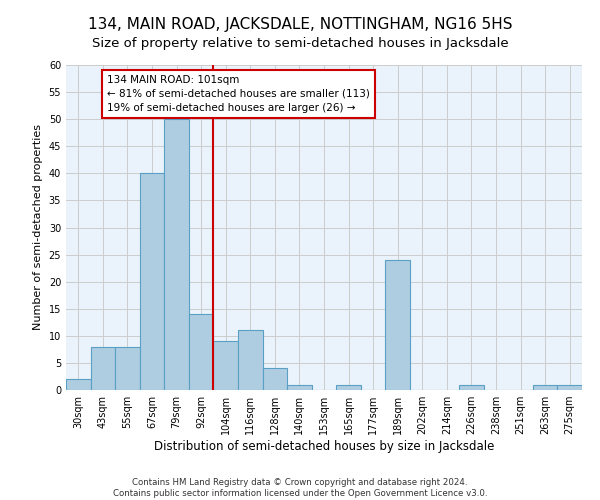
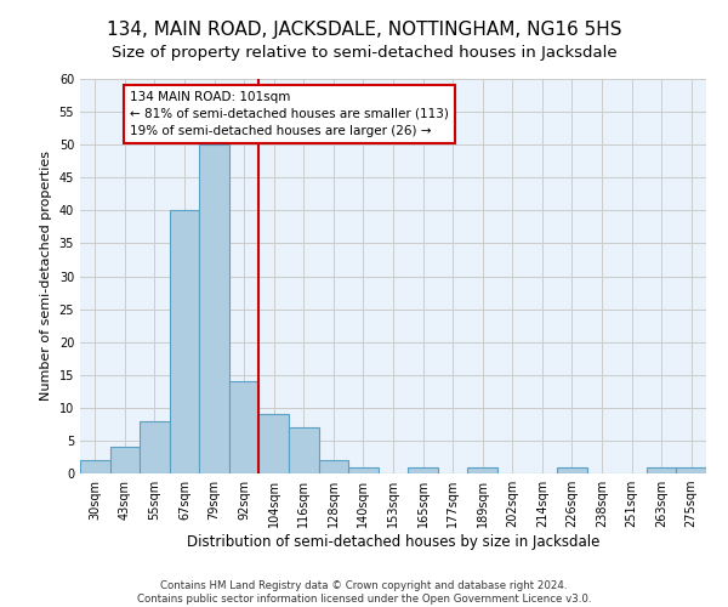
43sqm: 8 -> 4
116sqm: 11 -> 7
128sqm: 4 -> 2
189sqm: 24 -> 1
